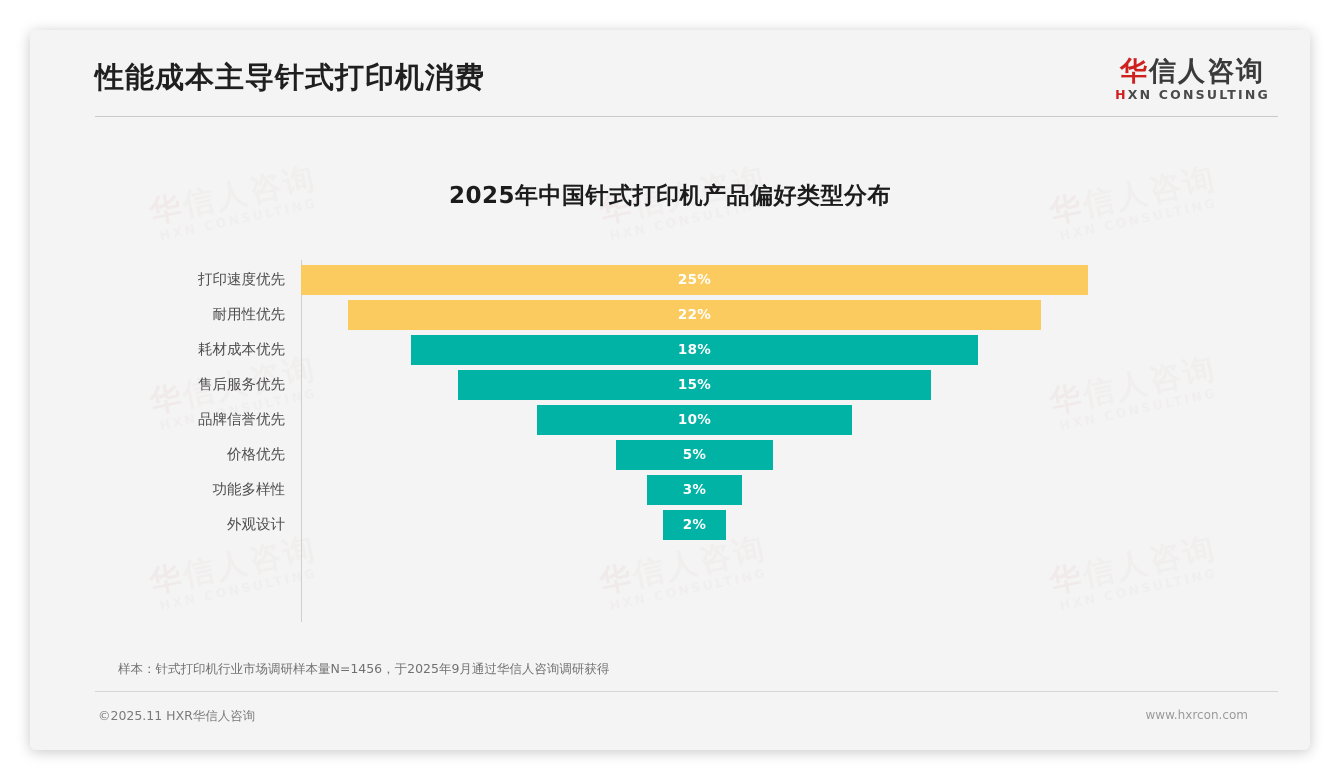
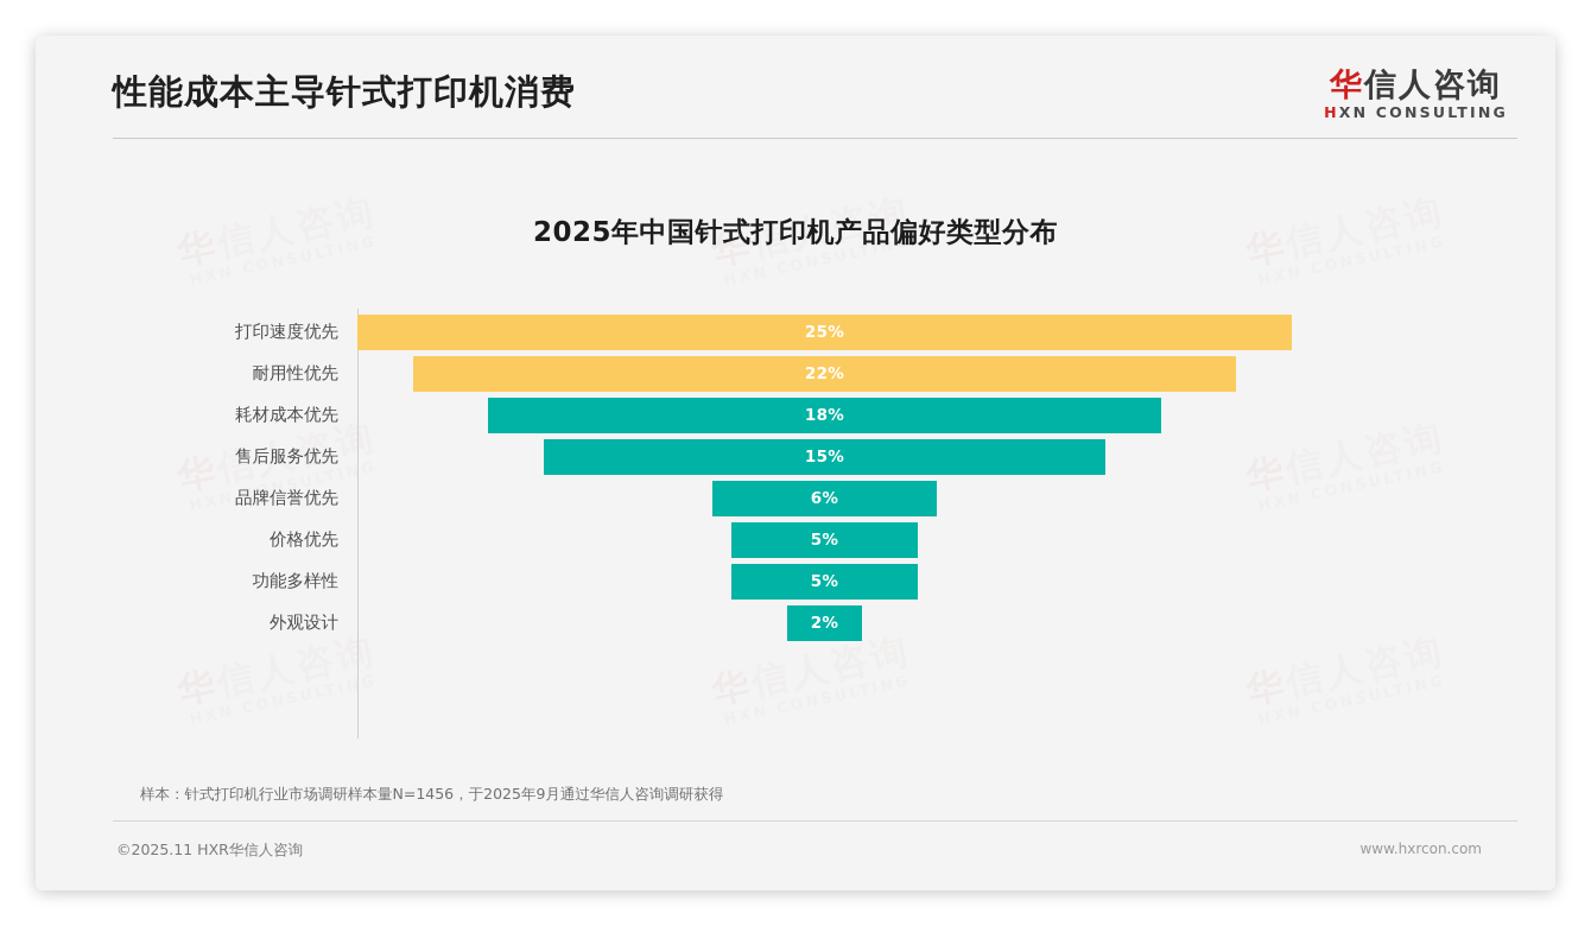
品牌信誉优先: 10% -> 6%
功能多样性: 3% -> 5%
